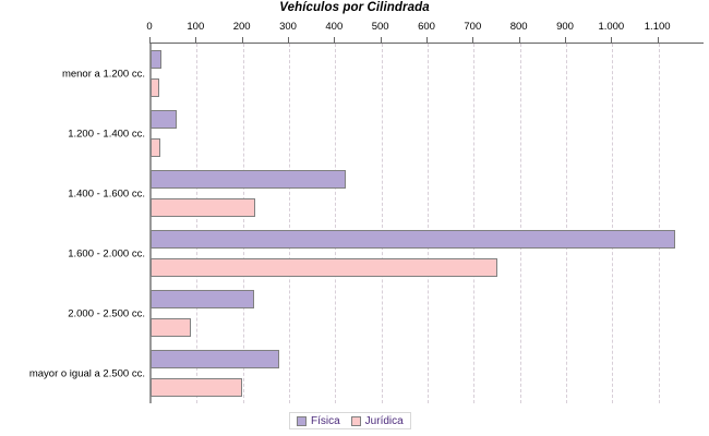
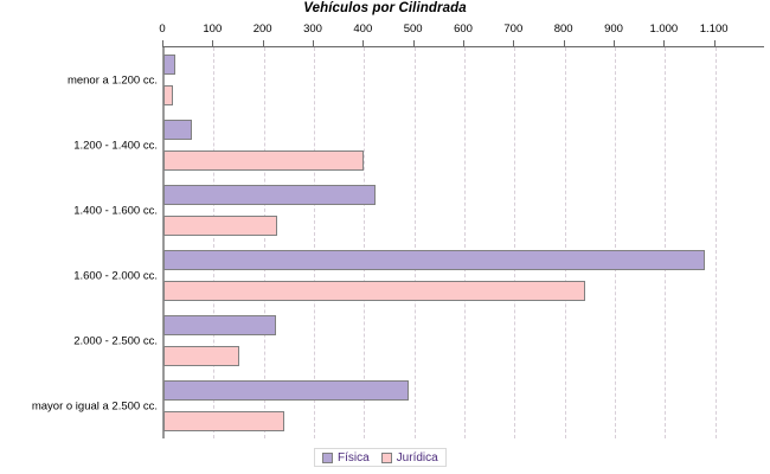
Jurídica/1.200 - 1.400 cc.: 20 -> 400
Física/1.600 - 2.000 cc.: 1140 -> 1080
Jurídica/1.600 - 2.000 cc.: 750 -> 840
Jurídica/2.000 - 2.500 cc.: 90 -> 150
Física/mayor o igual a 2.500 cc.: 280 -> 490
Jurídica/mayor o igual a 2.500 cc.: 200 -> 240
